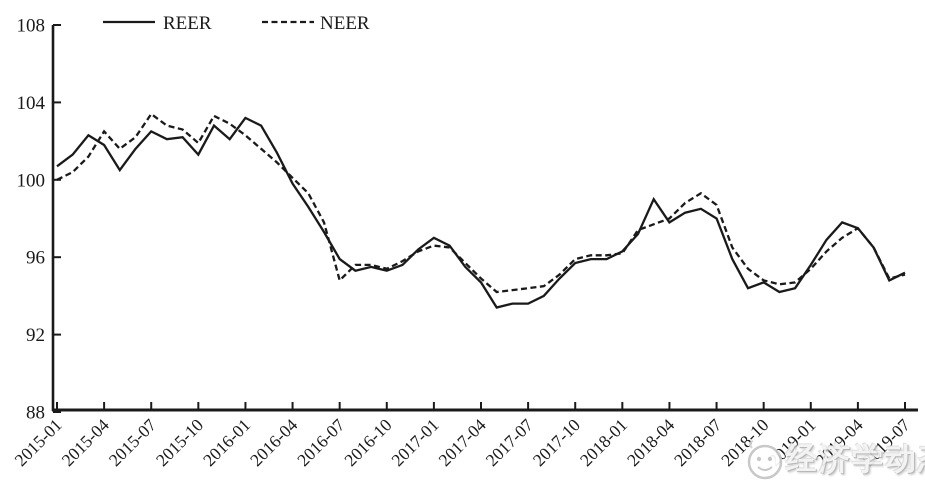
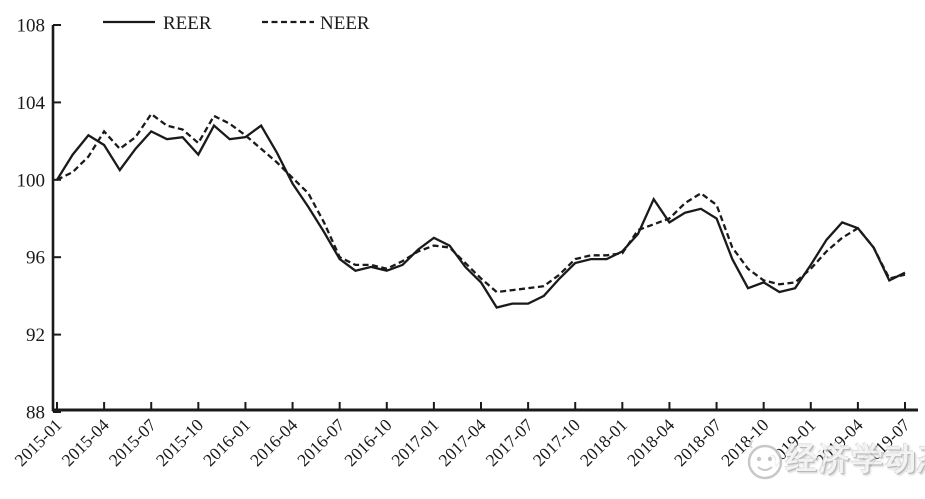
REER/2015-01: 100.7 -> 100.0
REER/2016-01: 103.2 -> 102.2
NEER/2016-07: 94.8 -> 96.0
